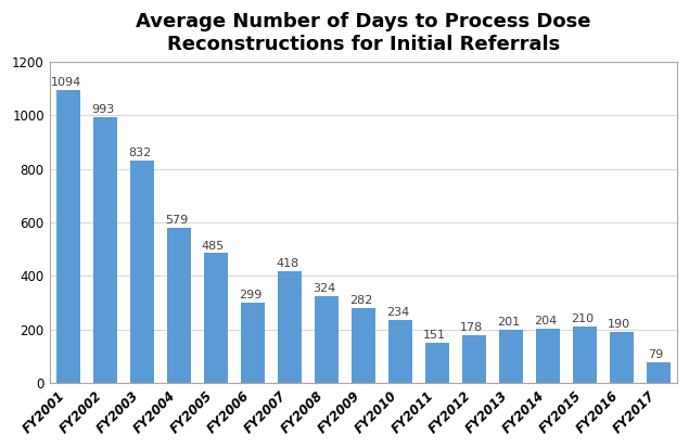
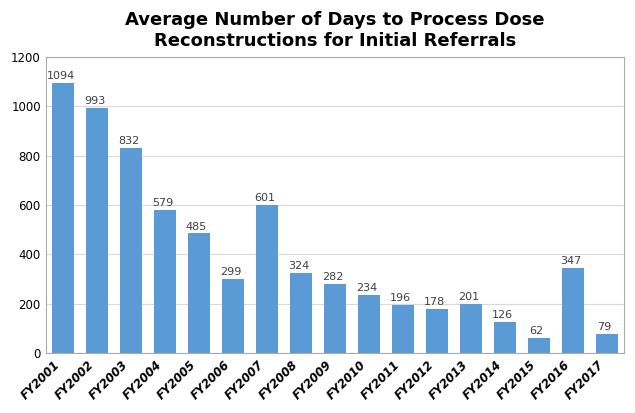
FY2007: 418 -> 601
FY2011: 151 -> 196
FY2014: 204 -> 126
FY2015: 210 -> 62
FY2016: 190 -> 347
